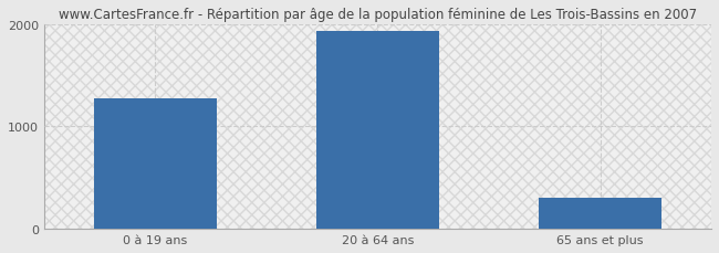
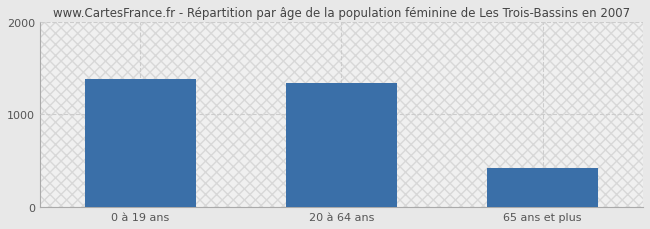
0 à 19 ans: 1270 -> 1380
20 à 64 ans: 1930 -> 1340
65 ans et plus: 300 -> 420
